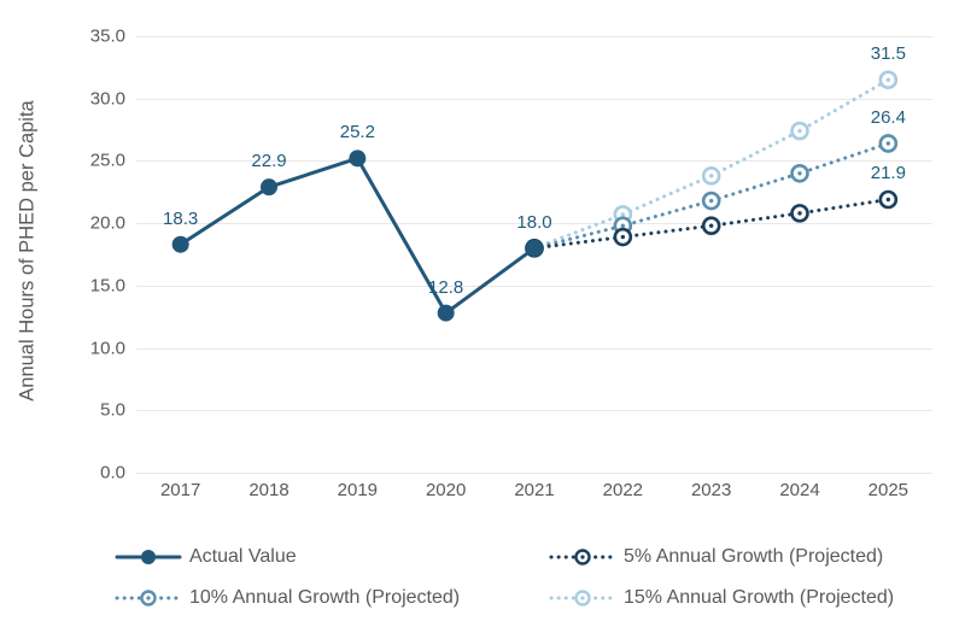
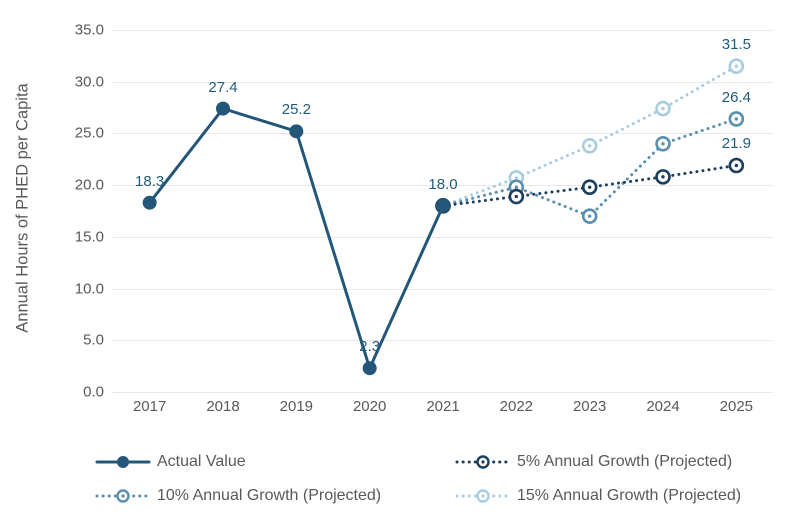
Actual Value/2018: 22.9 -> 27.4
Actual Value/2020: 12.8 -> 2.3
10% Annual Growth (Projected)/2023: 21.8 -> 17.0
